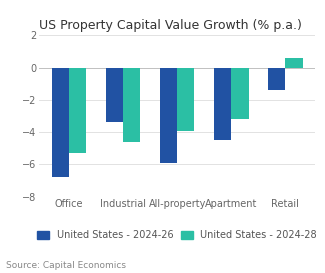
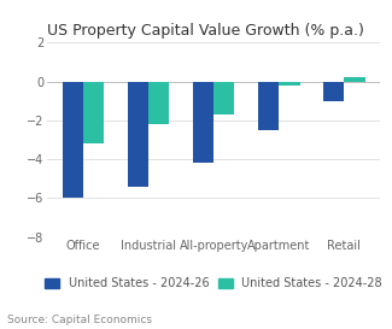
United States - 2024-26/Office: -6.8 -> -6.0
United States - 2024-28/Office: -5.3 -> -3.2
United States - 2024-26/Industrial: -3.4 -> -5.4
United States - 2024-28/Industrial: -4.6 -> -2.2
United States - 2024-26/All-property: -5.9 -> -4.2
United States - 2024-28/All-property: -3.9 -> -1.7
United States - 2024-26/Apartment: -4.5 -> -2.5
United States - 2024-28/Apartment: -3.2 -> -0.2
United States - 2024-26/Retail: -1.4 -> -1.0
United States - 2024-28/Retail: 0.6 -> 0.2
